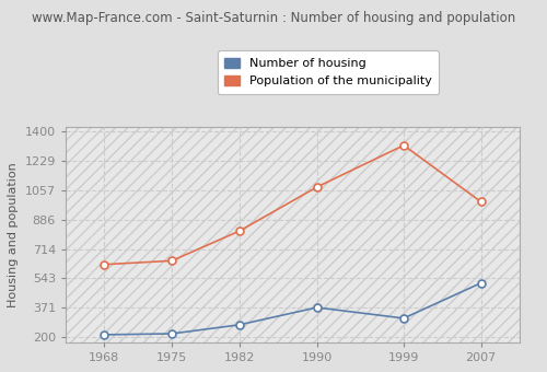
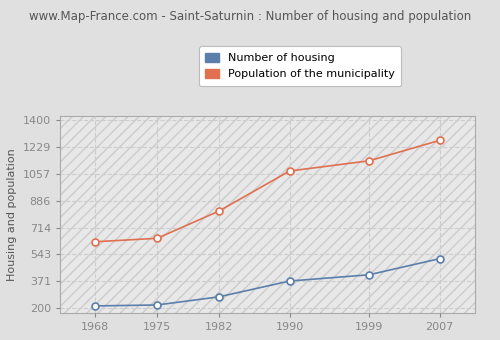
Number of housing/1999: 310 -> 410
Population of the municipality/1999: 1320 -> 1140
Population of the municipality/2007: 990 -> 1270
